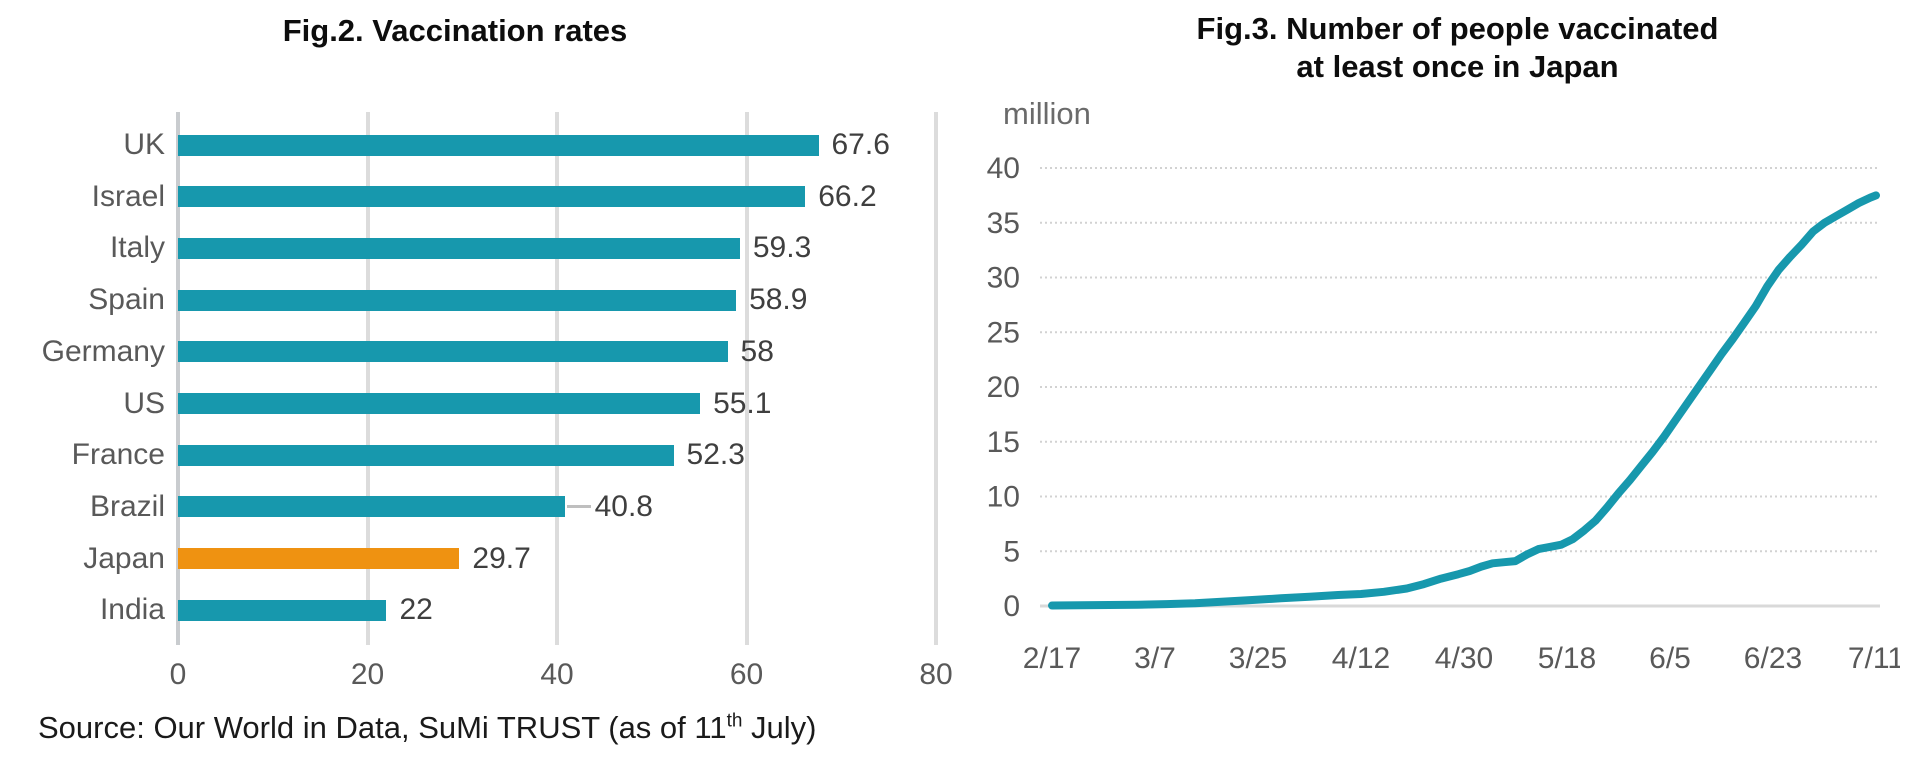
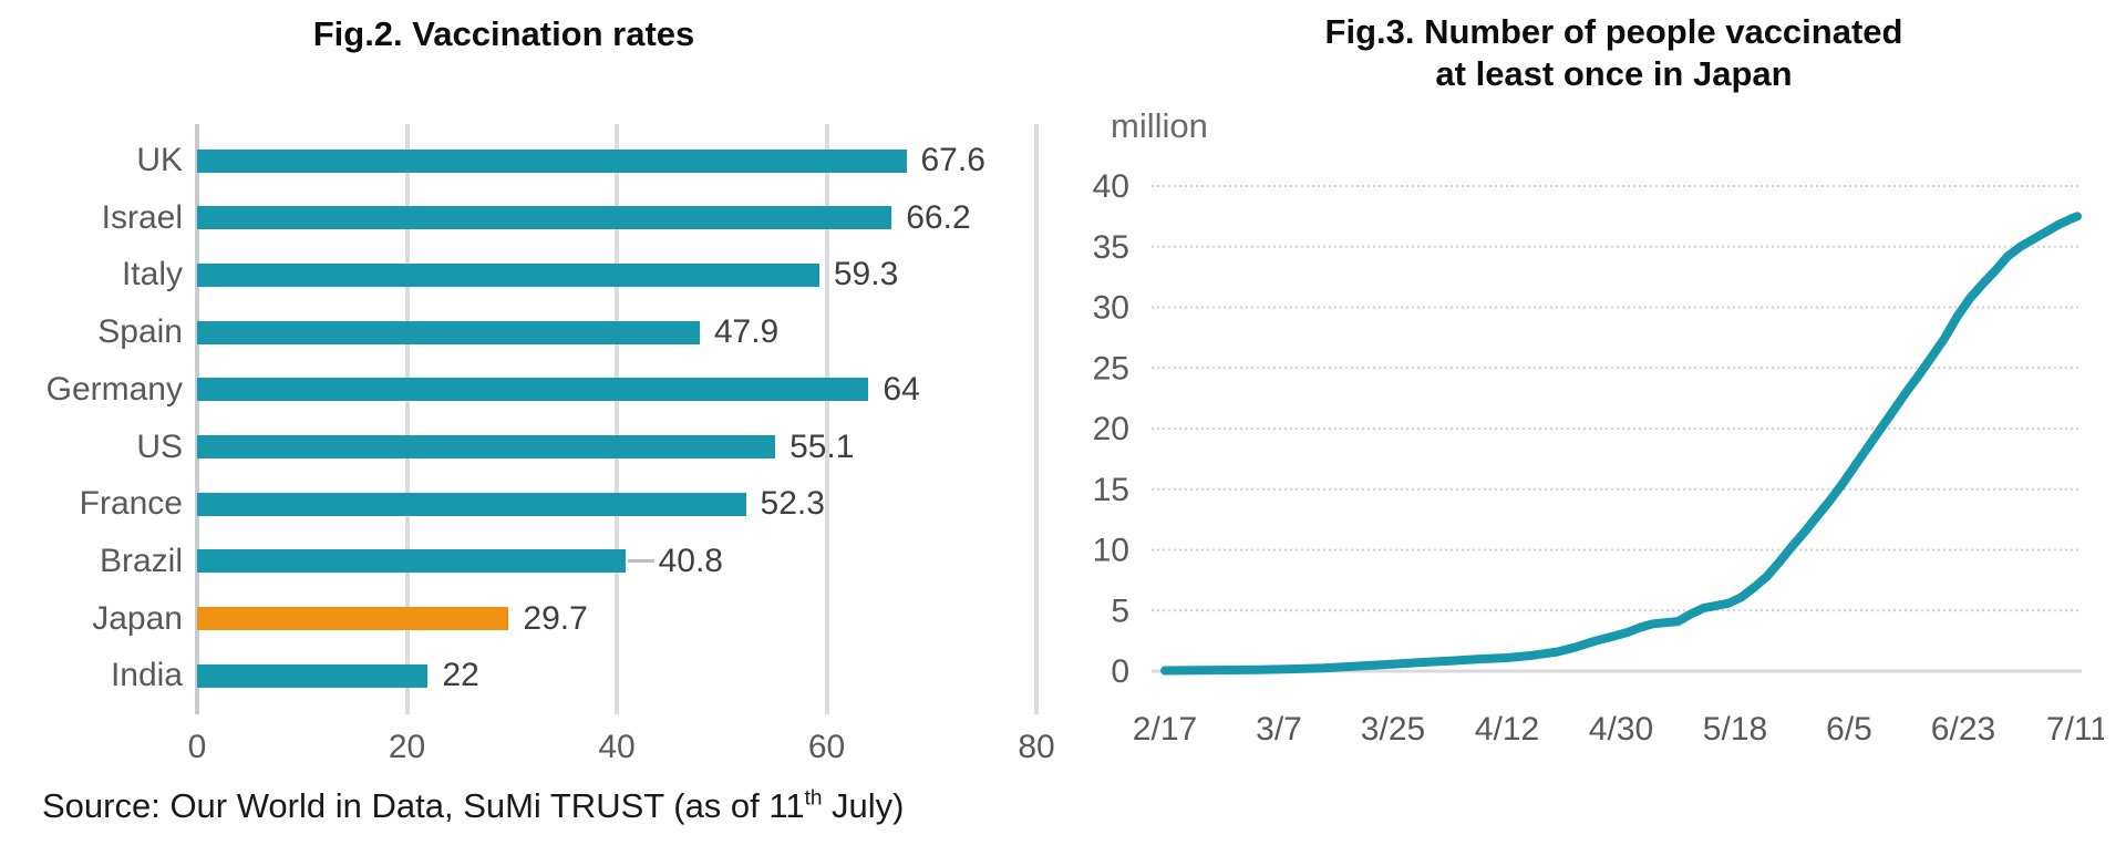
Fig.2. Vaccination rates/Spain: 58.9 -> 47.9
Fig.2. Vaccination rates/Germany: 58 -> 64
